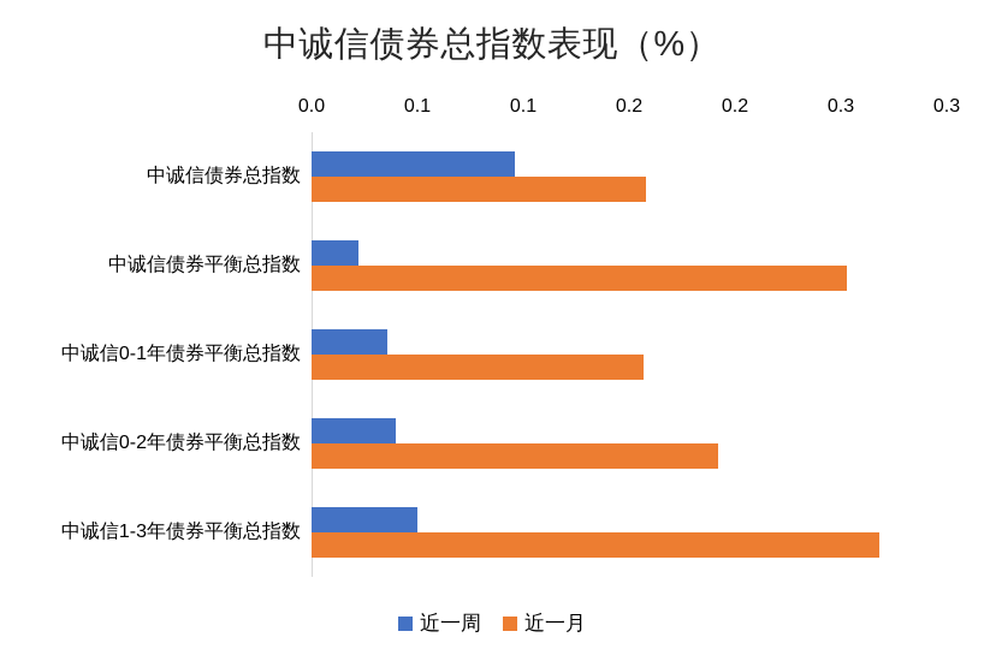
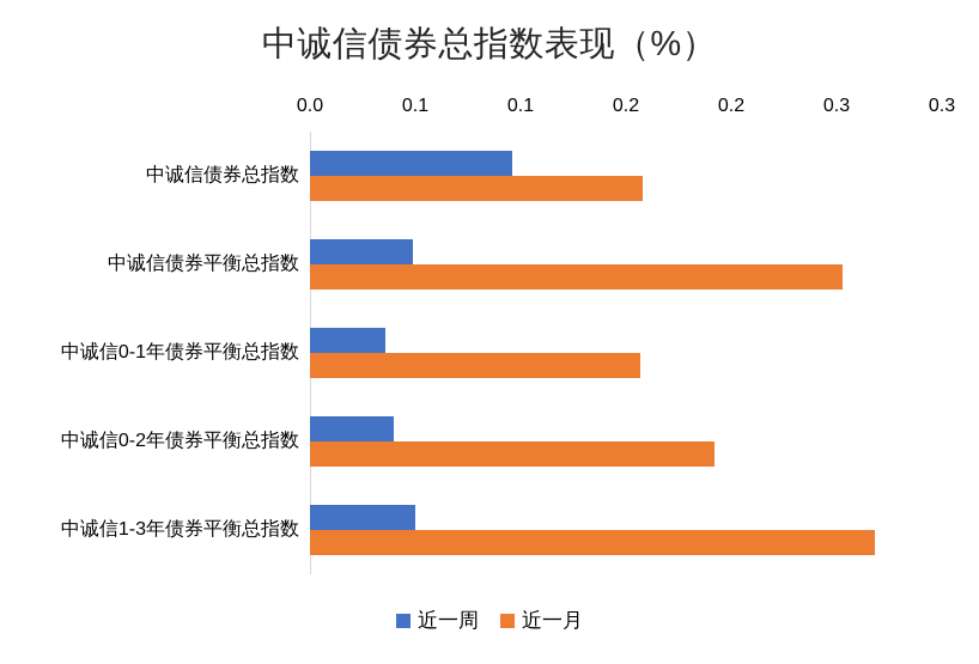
近一周/中诚信债券平衡总指数: 0.022 -> 0.049
